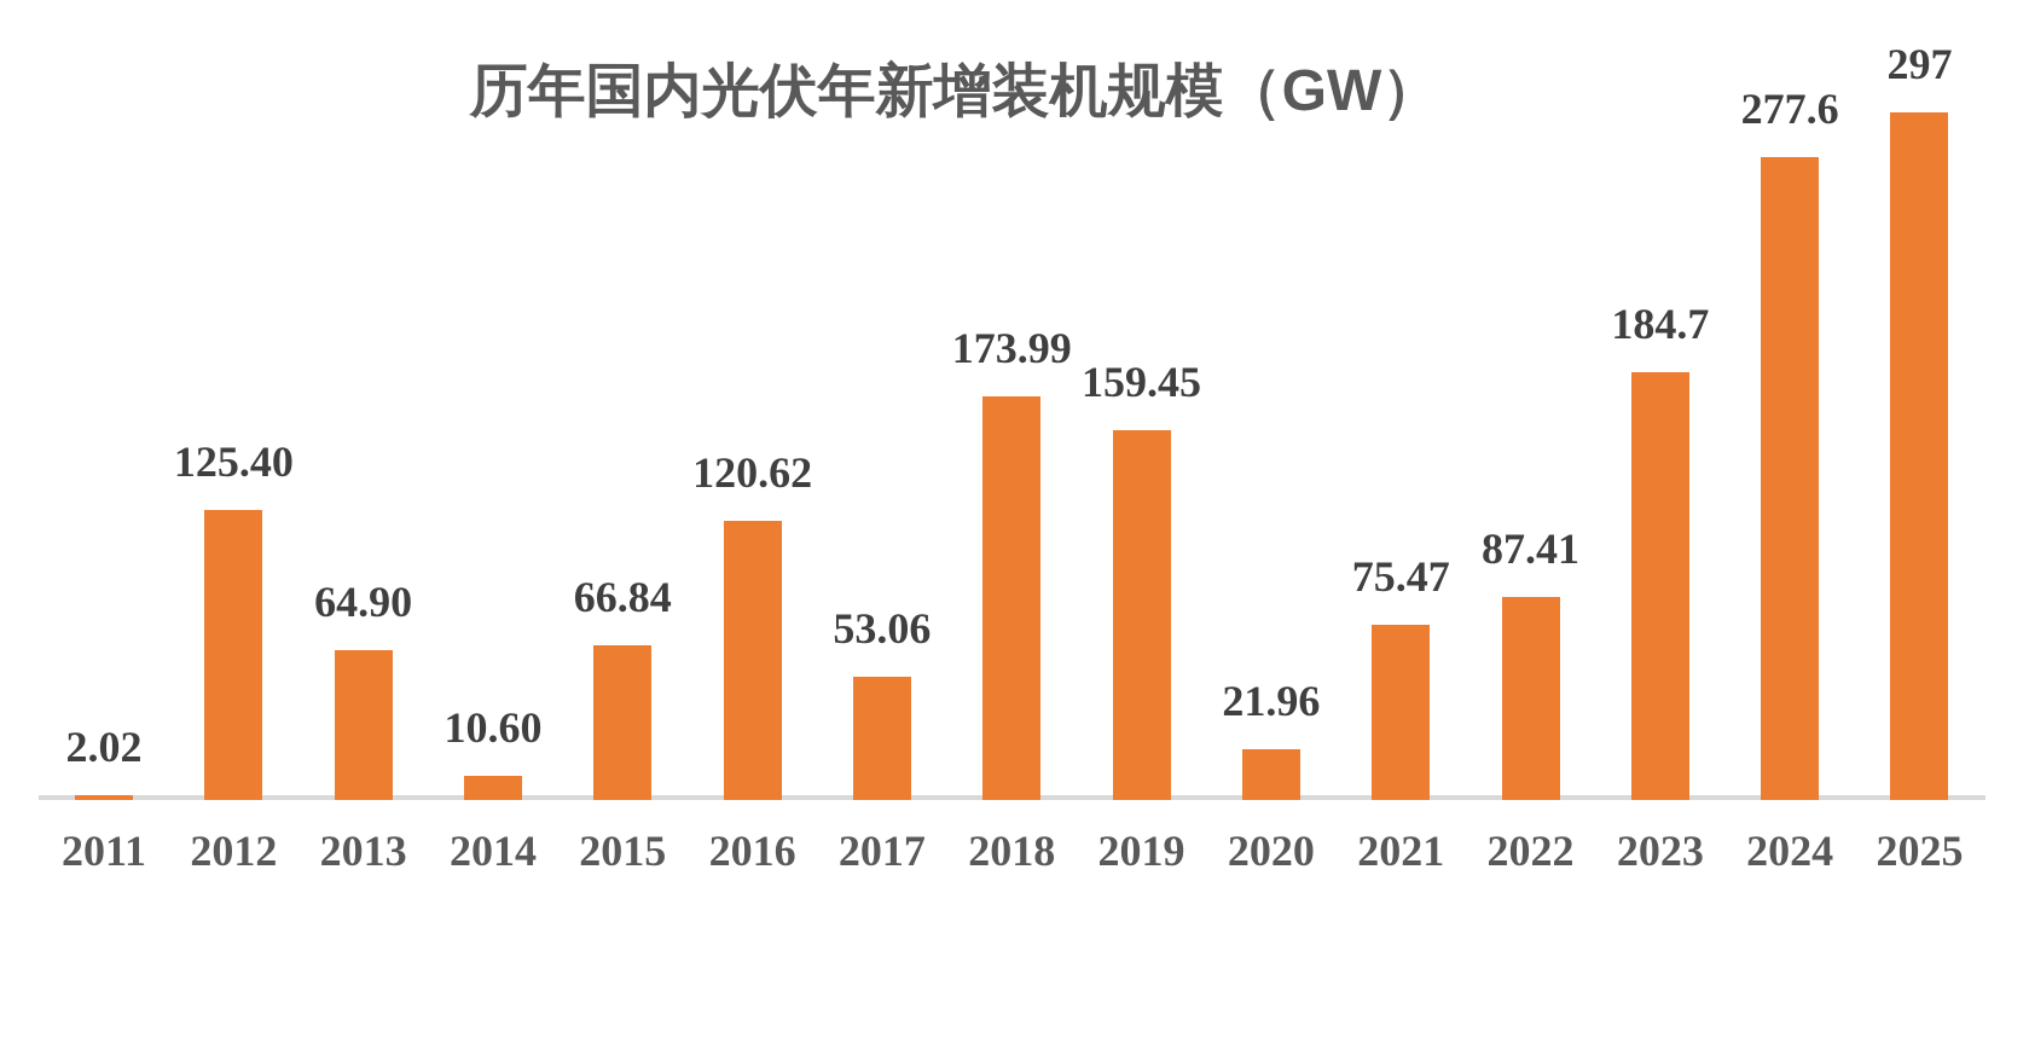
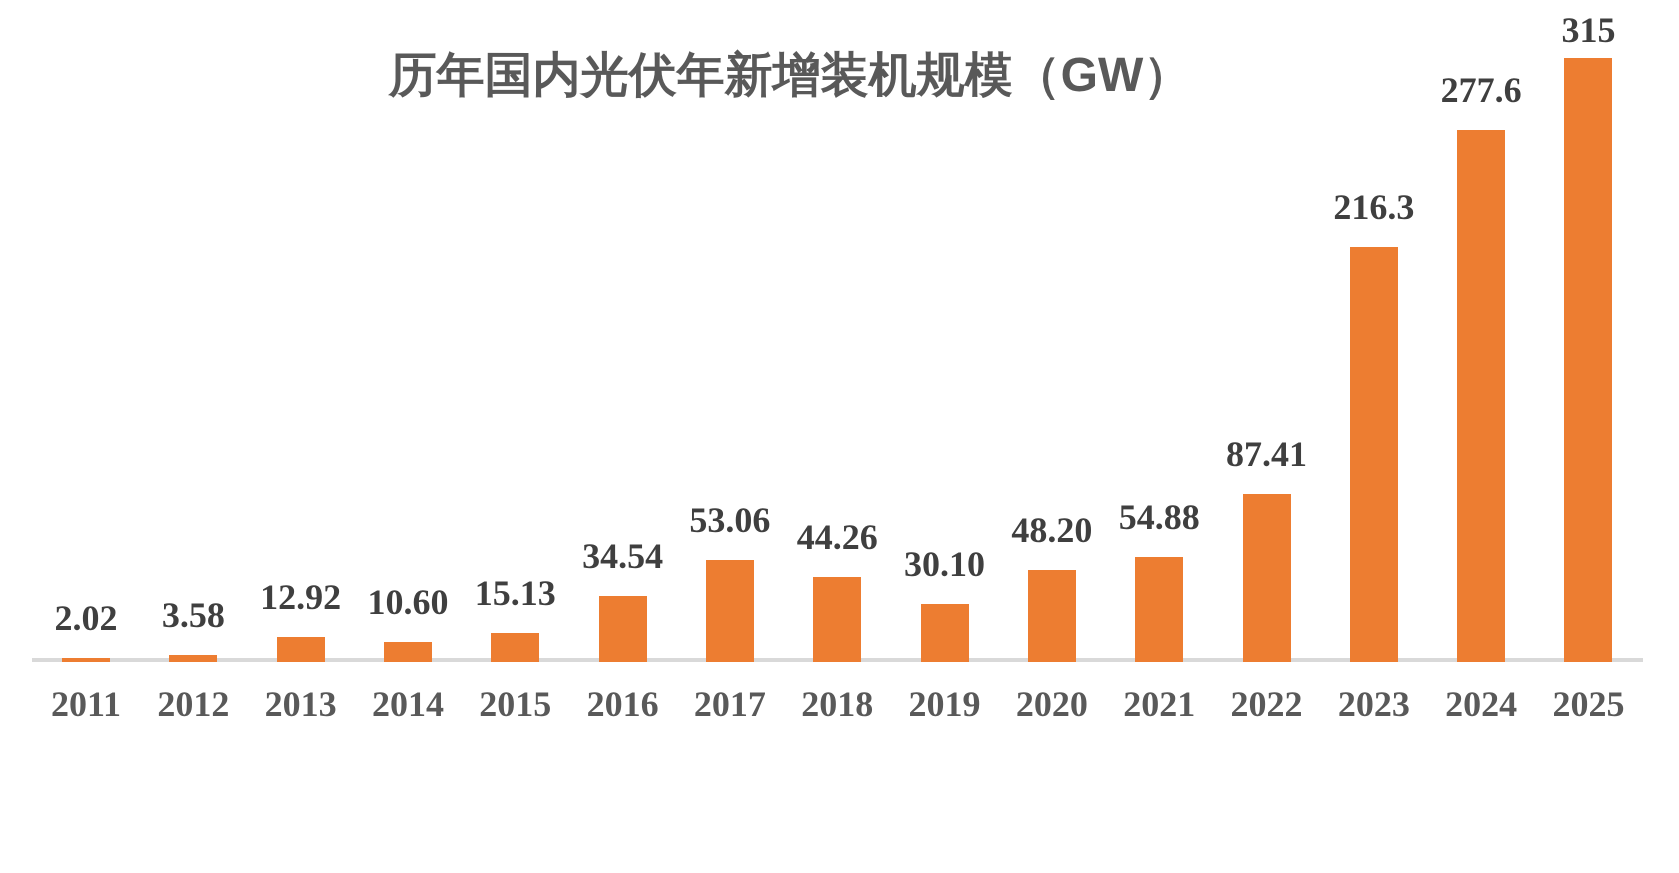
2012: 125.40 -> 3.58
2013: 64.90 -> 12.92
2015: 66.84 -> 15.13
2016: 120.62 -> 34.54
2018: 173.99 -> 44.26
2019: 159.45 -> 30.10
2020: 21.96 -> 48.20
2021: 75.47 -> 54.88
2023: 184.7 -> 216.3
2025: 297 -> 315
